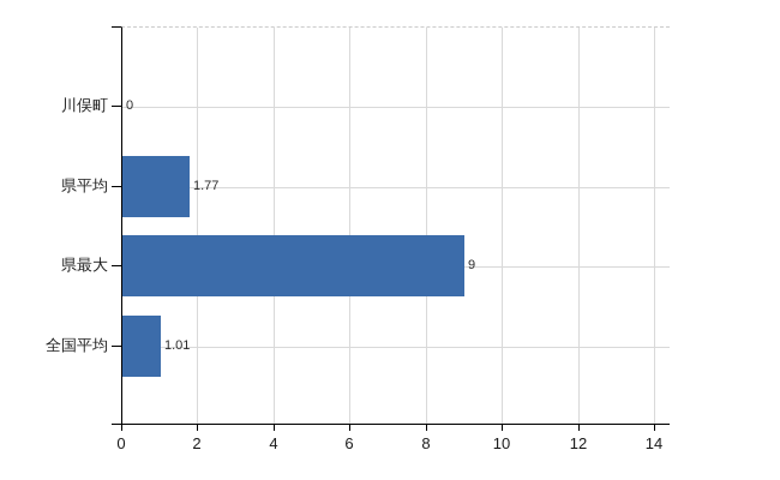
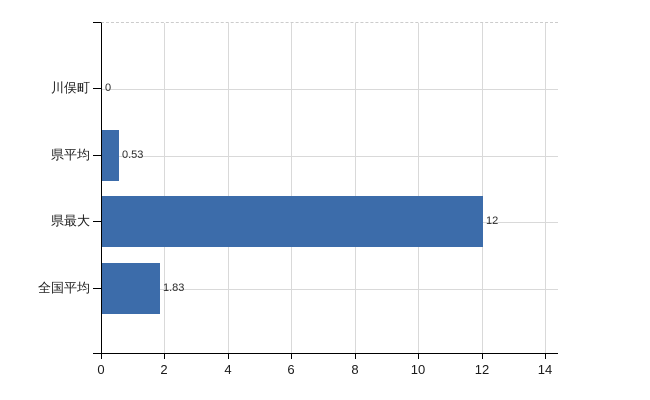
県平均: 1.77 -> 0.53
県最大: 9 -> 12
全国平均: 1.01 -> 1.83
